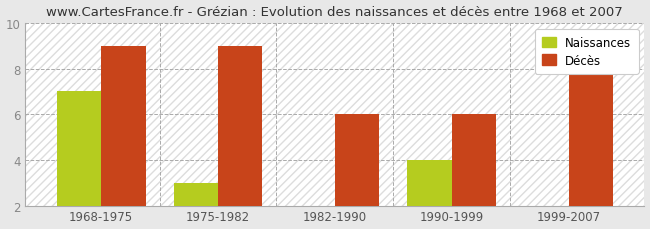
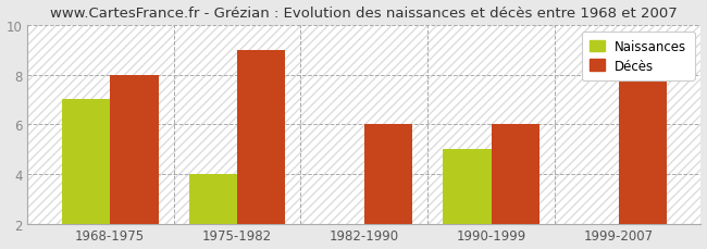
Décès/1968-1975: 9 -> 8
Naissances/1975-1982: 3 -> 4
Naissances/1990-1999: 4 -> 5
